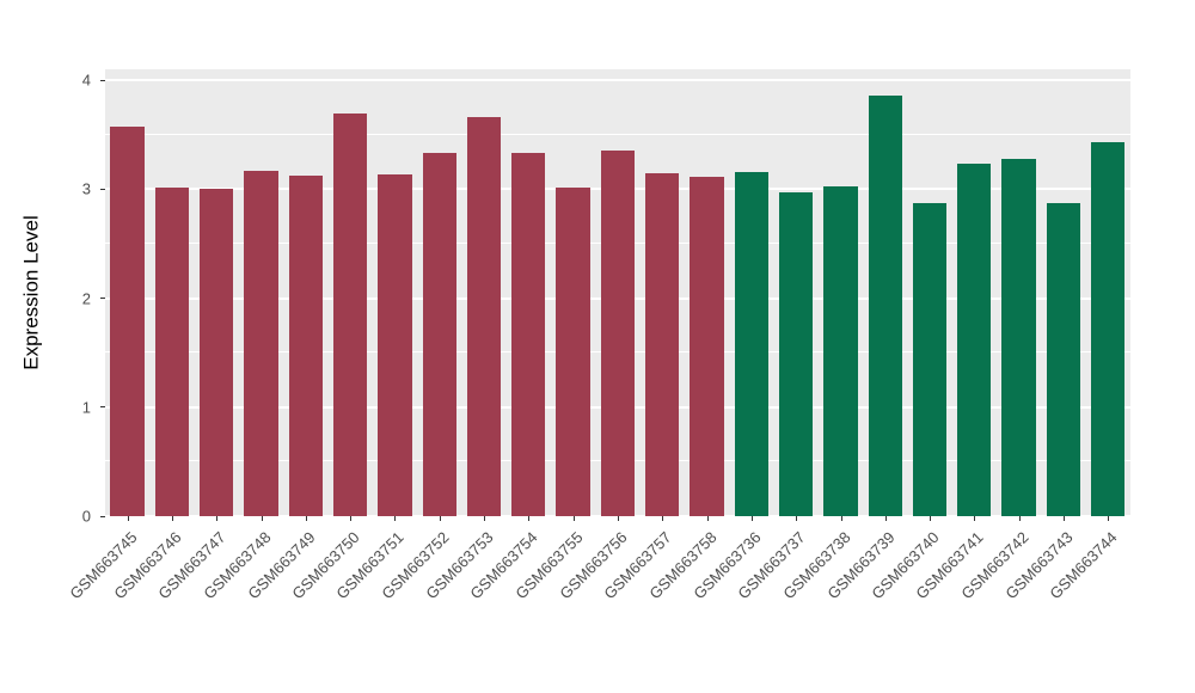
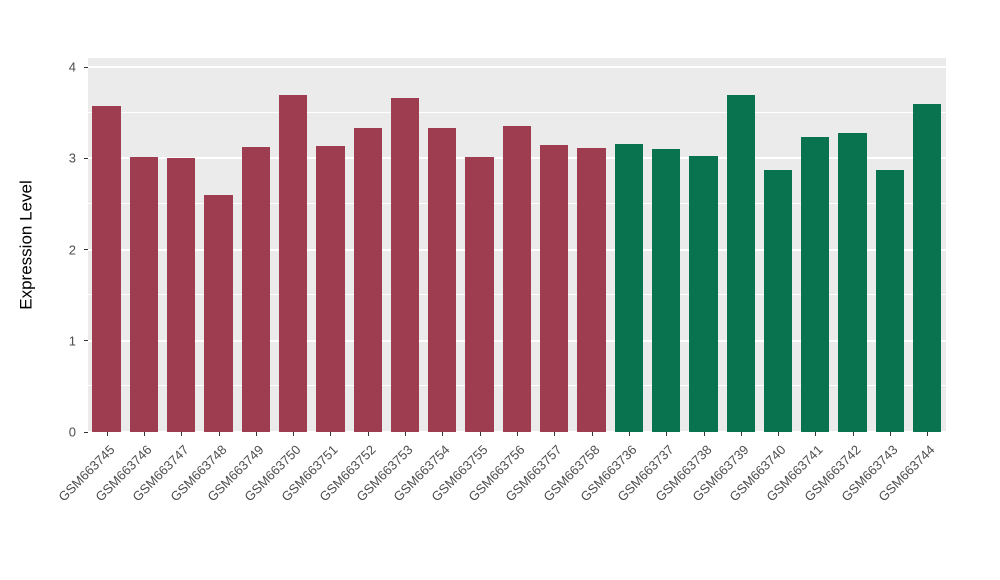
GSM663748: 3.2 -> 2.6
GSM663737: 3.0 -> 3.1
GSM663739: 3.9 -> 3.7
GSM663744: 3.4 -> 3.6
